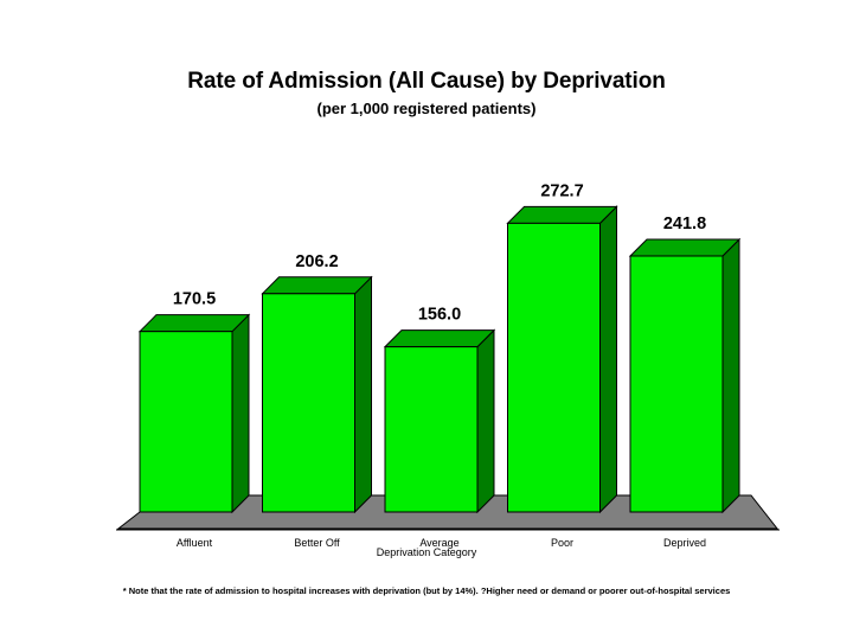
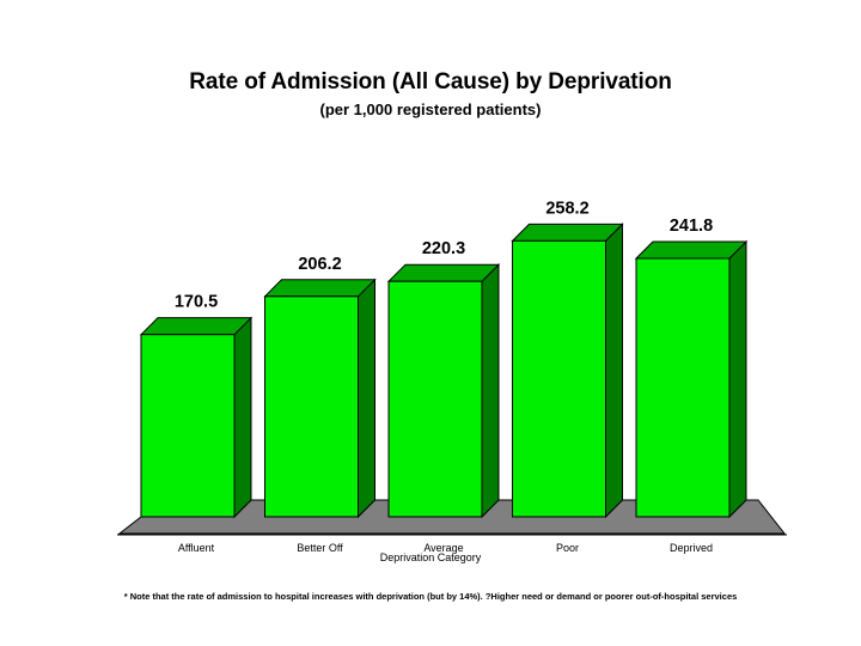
Average: 156.0 -> 220.3
Poor: 272.7 -> 258.2
